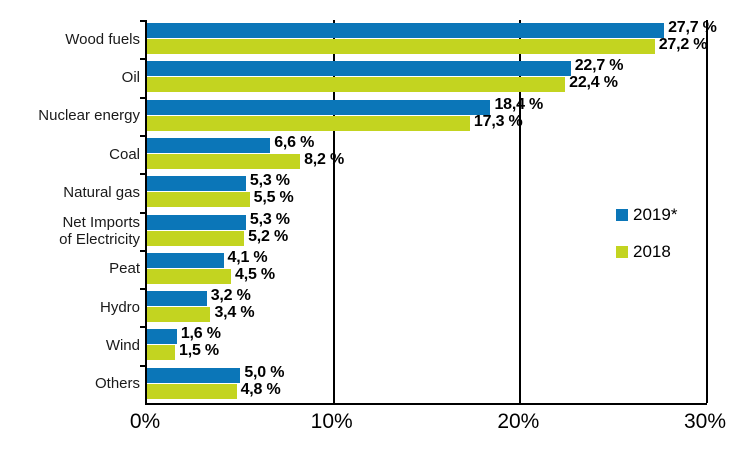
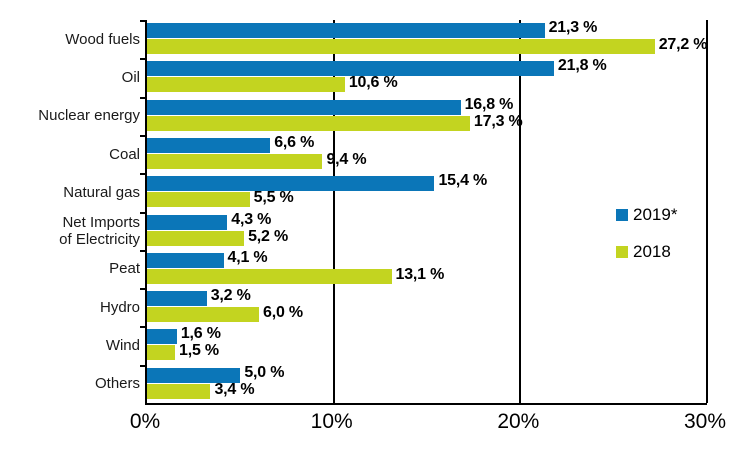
2019*/Wood fuels: 27,7 -> 21,3
2019*/Oil: 22,7 -> 21,8
2018/Oil: 22,4 -> 10,6
2019*/Nuclear energy: 18,4 -> 16,8
2018/Coal: 8,2 -> 9,4
2019*/Natural gas: 5,3 -> 15,4
2019*/Net Imports of Electricity: 5,3 -> 4,3
2018/Peat: 4,5 -> 13,1
2018/Hydro: 3,4 -> 6,0
2018/Others: 4,8 -> 3,4
